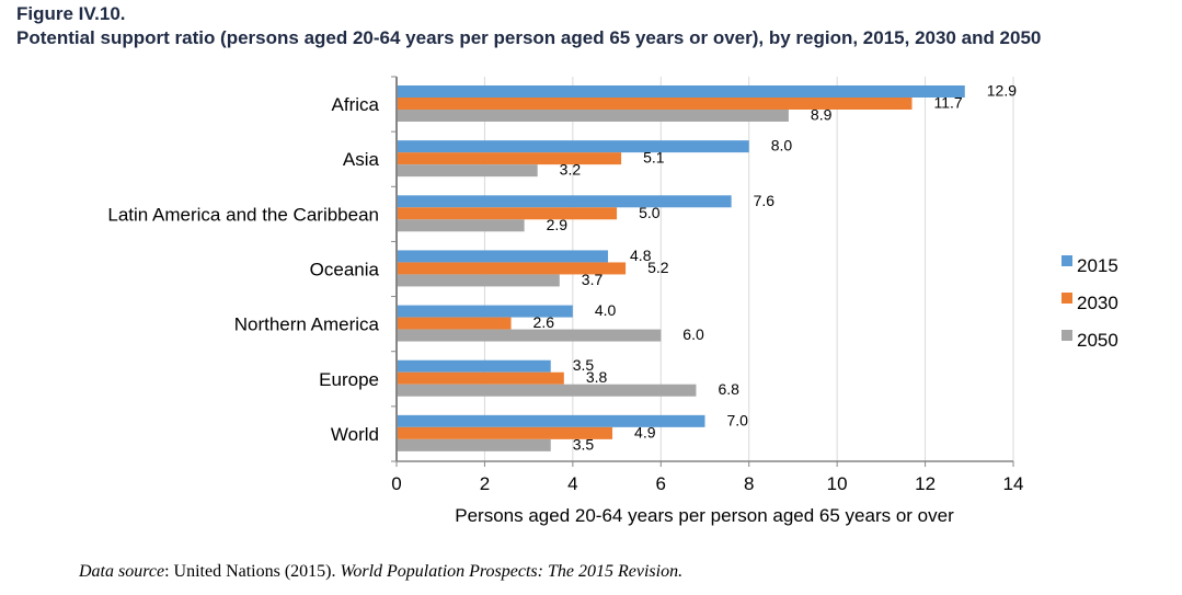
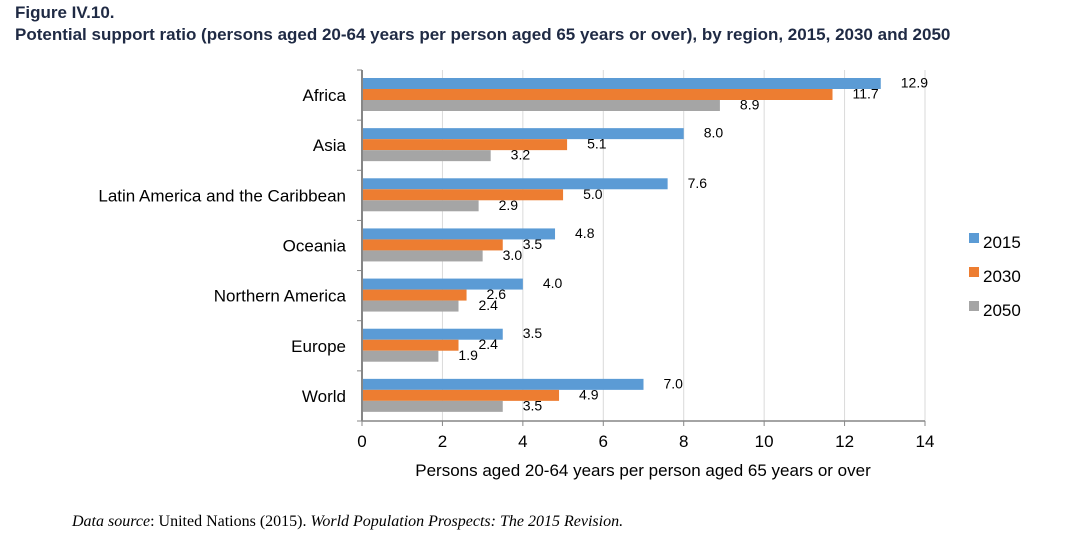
2030/Oceania: 5.2 -> 3.5
2050/Oceania: 3.7 -> 3.0
2050/Northern America: 6.0 -> 2.4
2030/Europe: 3.8 -> 2.4
2050/Europe: 6.8 -> 1.9
